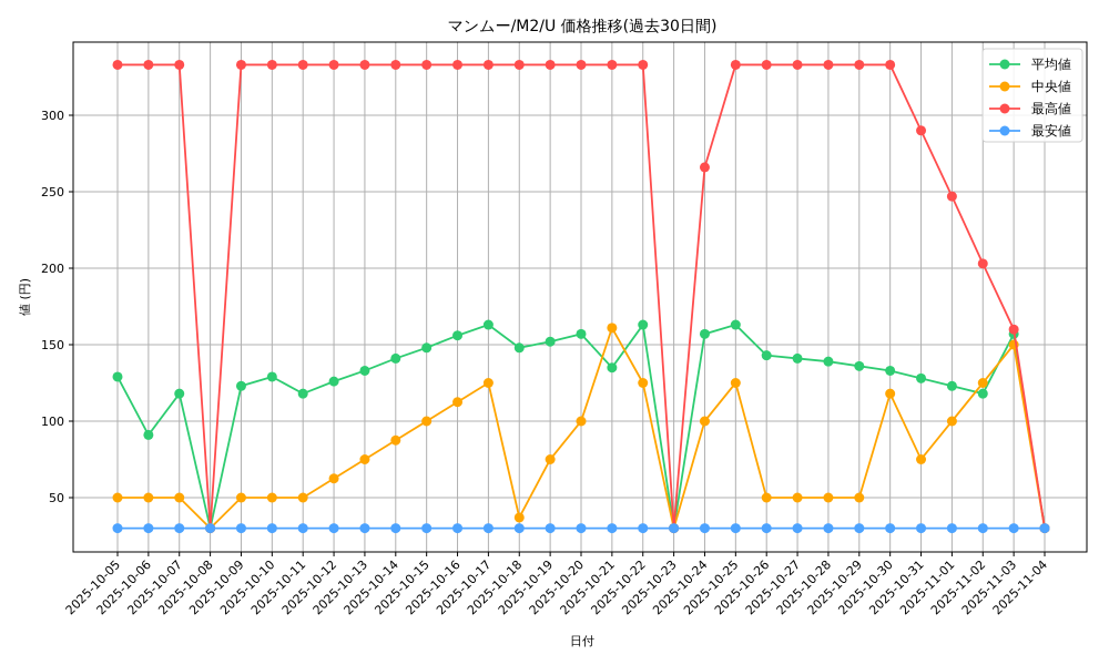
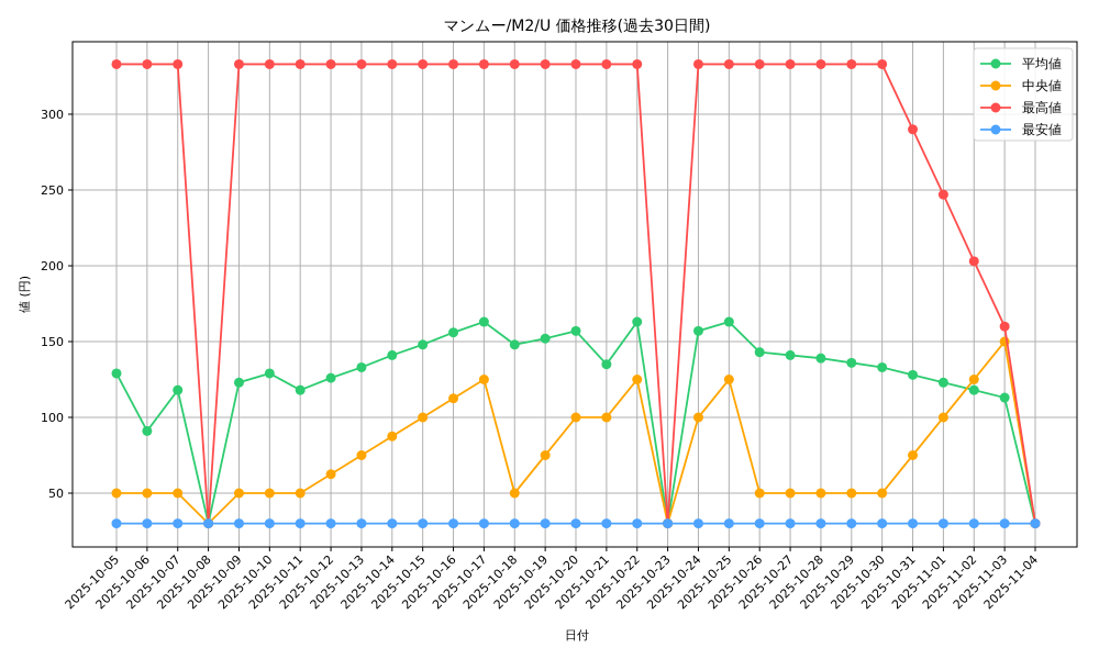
中央値/2025-10-18: 37 -> 50
中央値/2025-10-21: 161 -> 100
最高値/2025-10-24: 266 -> 333
中央値/2025-10-30: 118 -> 50
平均値/2025-11-03: 157 -> 113
